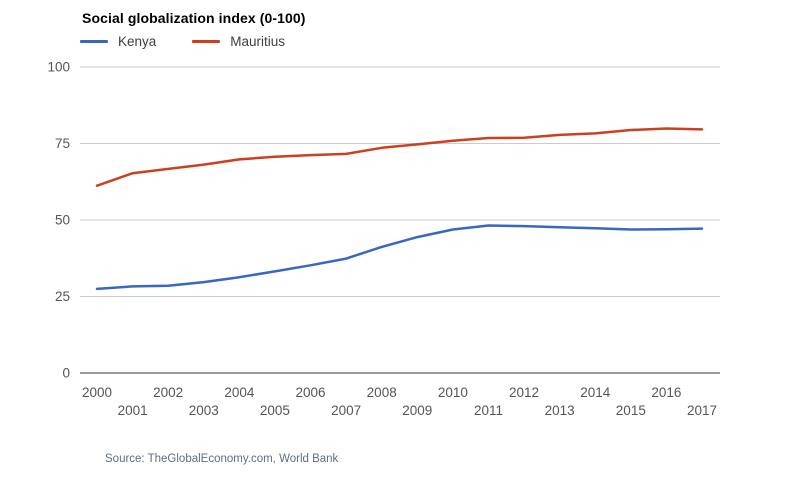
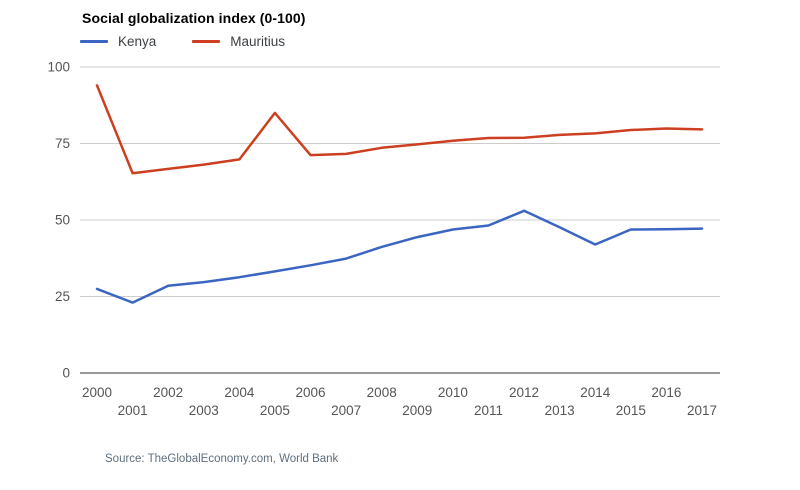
Mauritius/2000: 61 -> 94
Kenya/2001: 28 -> 23
Mauritius/2005: 71 -> 85
Kenya/2012: 48 -> 53
Kenya/2014: 47 -> 42
